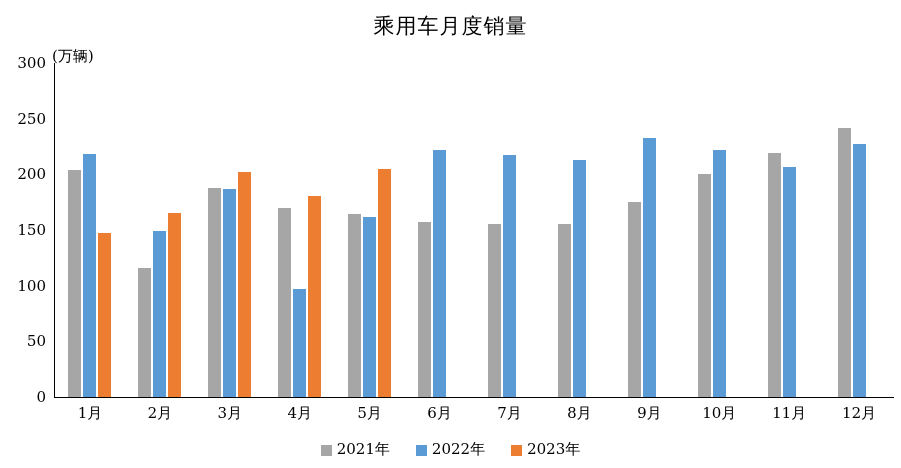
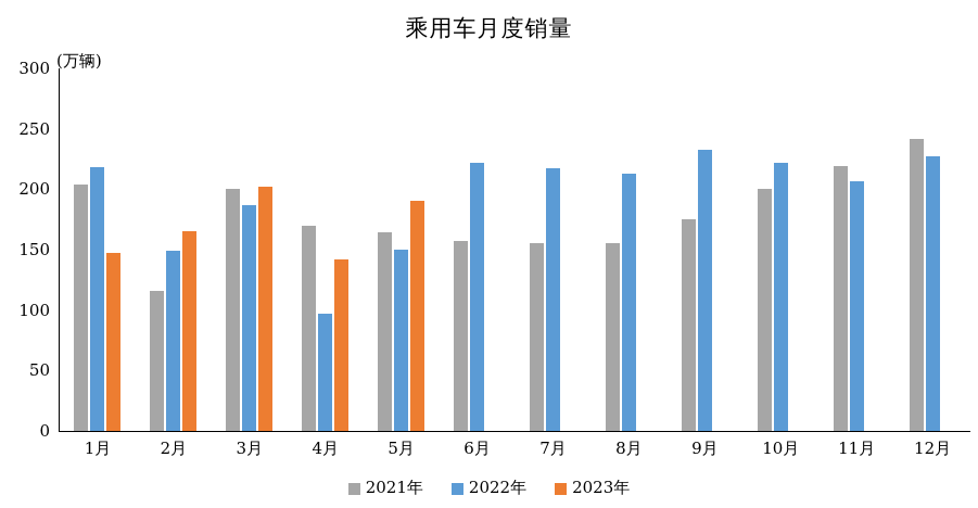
2021年/3月: 188 -> 200
2023年/4月: 181 -> 142
2022年/5月: 162 -> 150
2023年/5月: 205 -> 190
